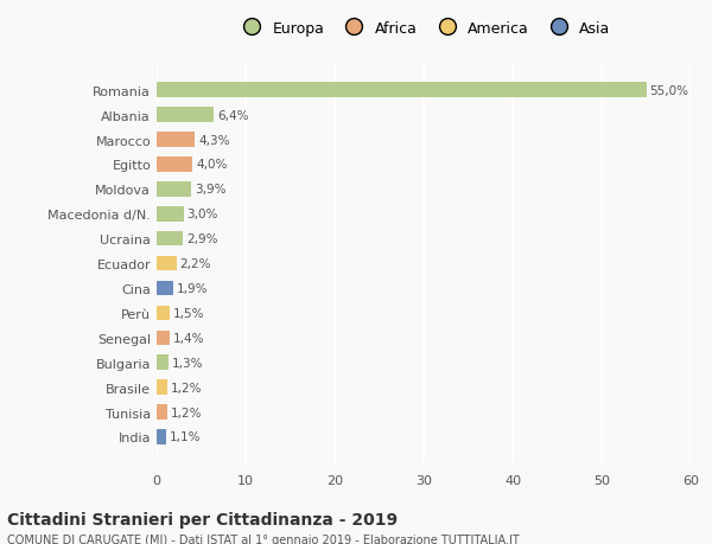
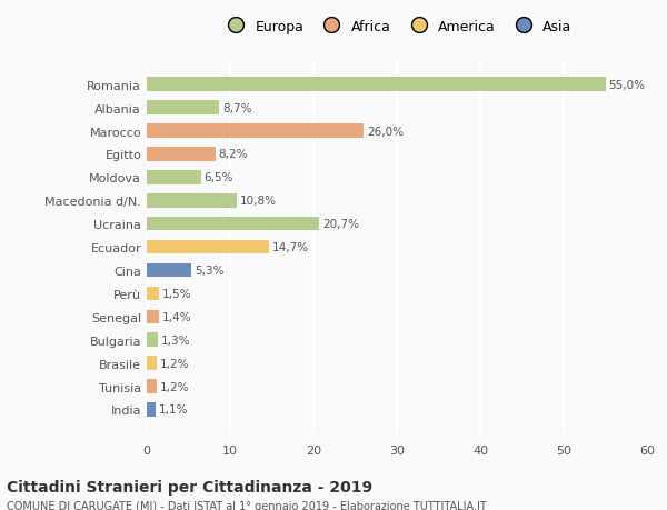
Albania: 6,4% -> 8,7%
Marocco: 4,3% -> 26,0%
Egitto: 4,0% -> 8,2%
Moldova: 3,9% -> 6,5%
Macedonia d/N.: 3,0% -> 10,8%
Ucraina: 2,9% -> 20,7%
Ecuador: 2,2% -> 14,7%
Cina: 1,9% -> 5,3%
